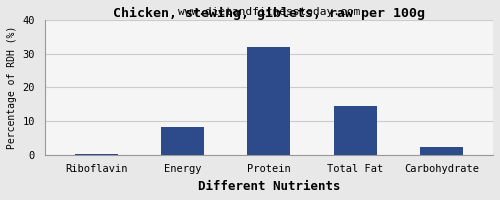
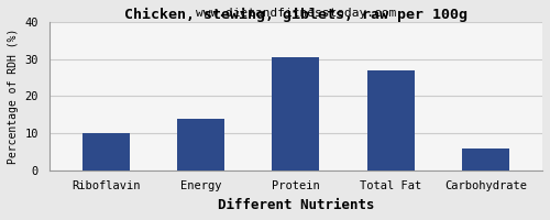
Riboflavin: 0.3 -> 10.0
Energy: 8.1 -> 14.0
Protein: 32.0 -> 30.5
Total Fat: 14.5 -> 27.0
Carbohydrate: 2.3 -> 6.0
